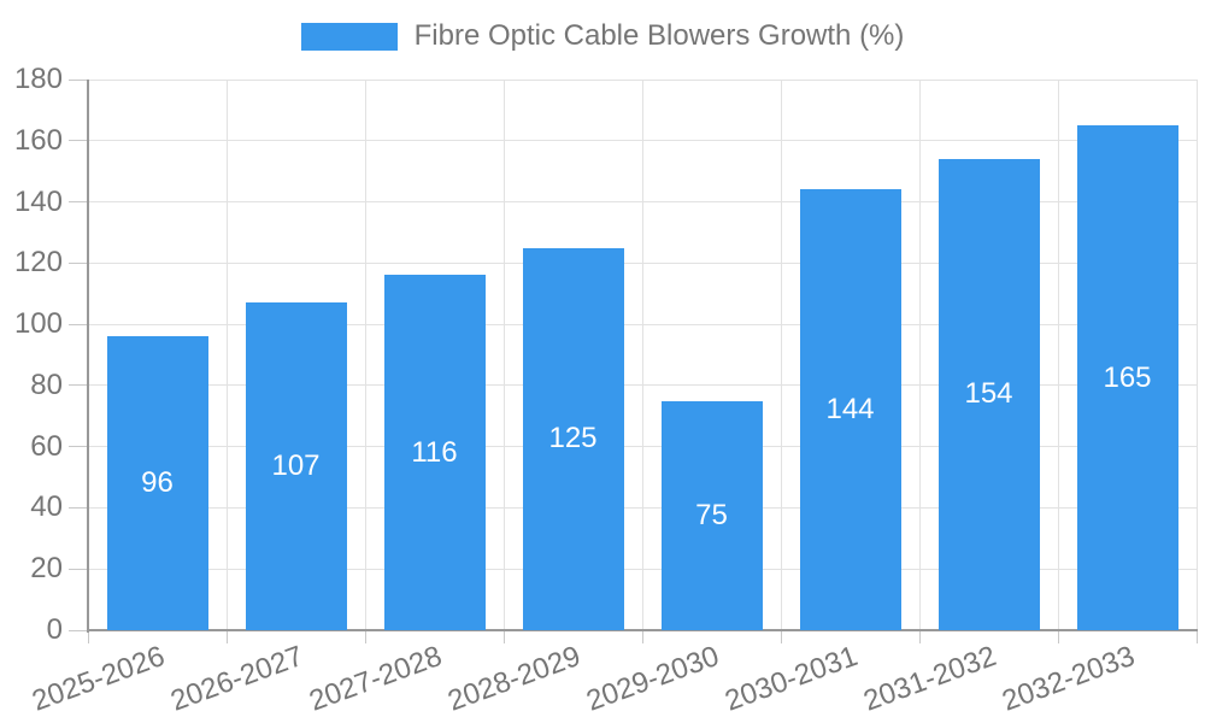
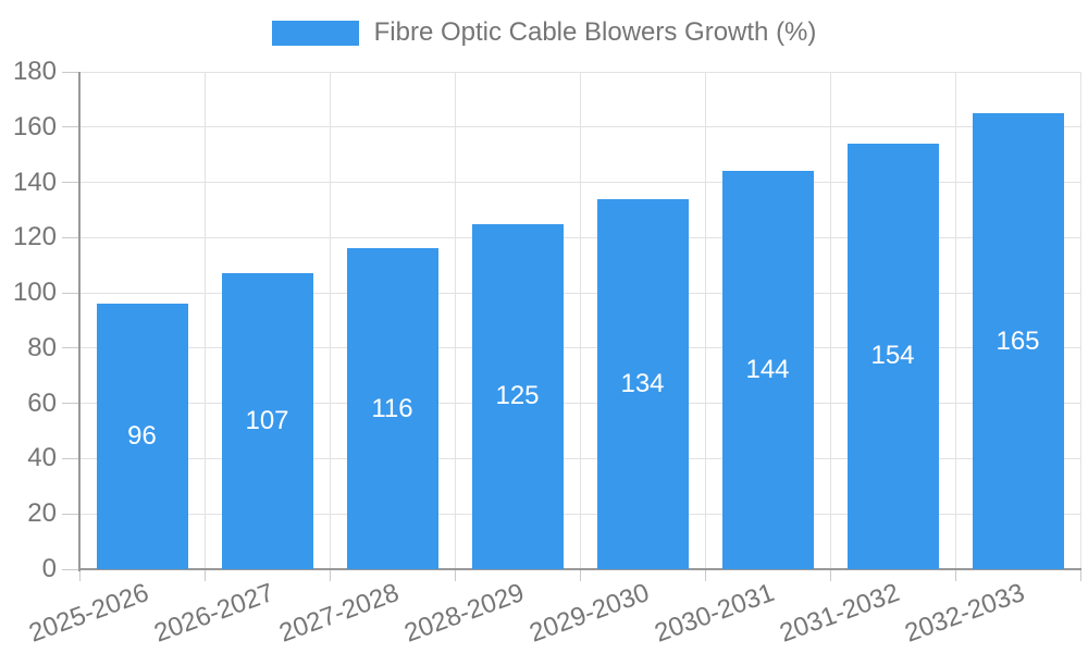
2029-2030: 75 -> 134
